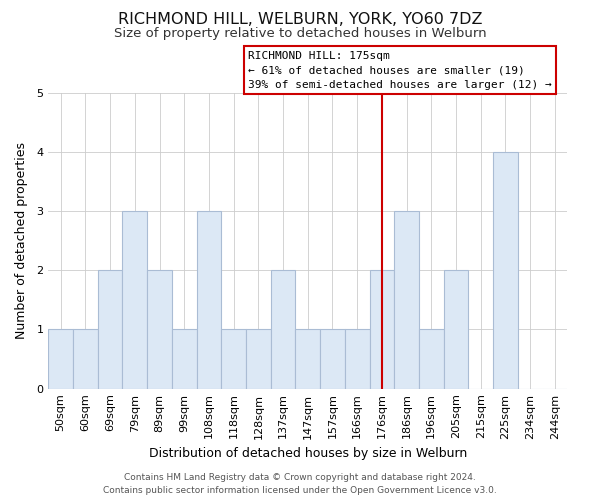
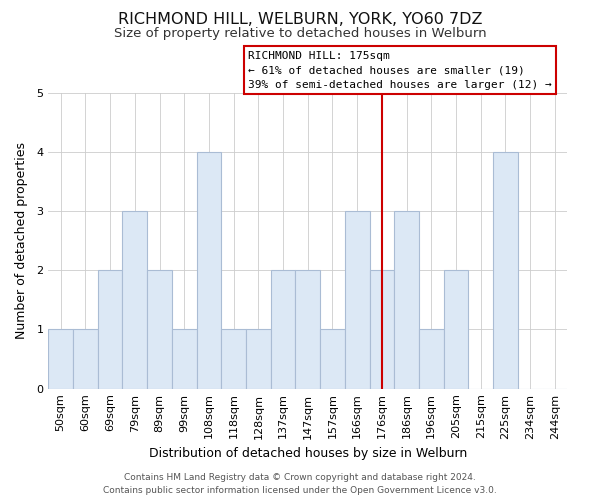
108sqm: 3 -> 4
147sqm: 1 -> 2
166sqm: 1 -> 3
